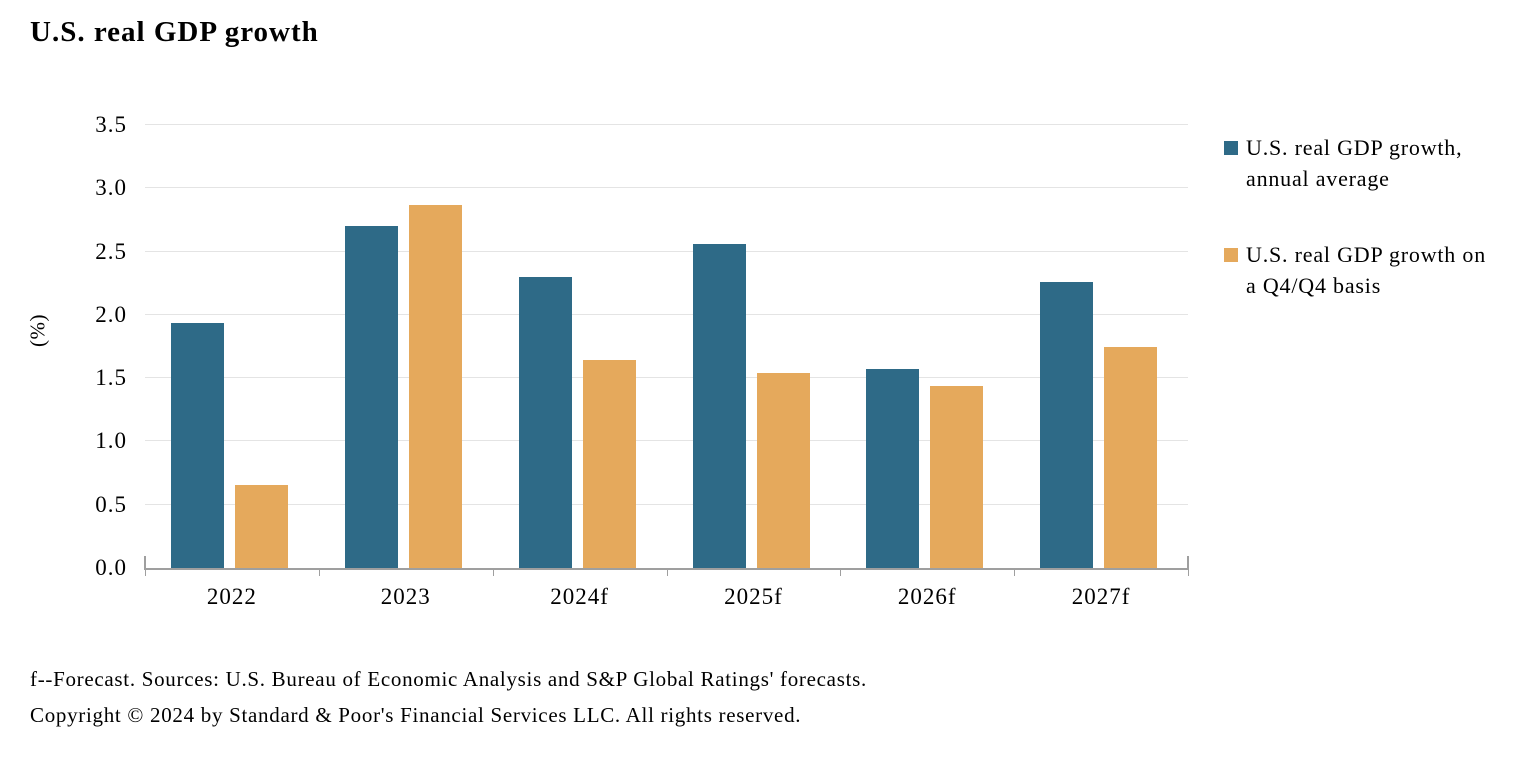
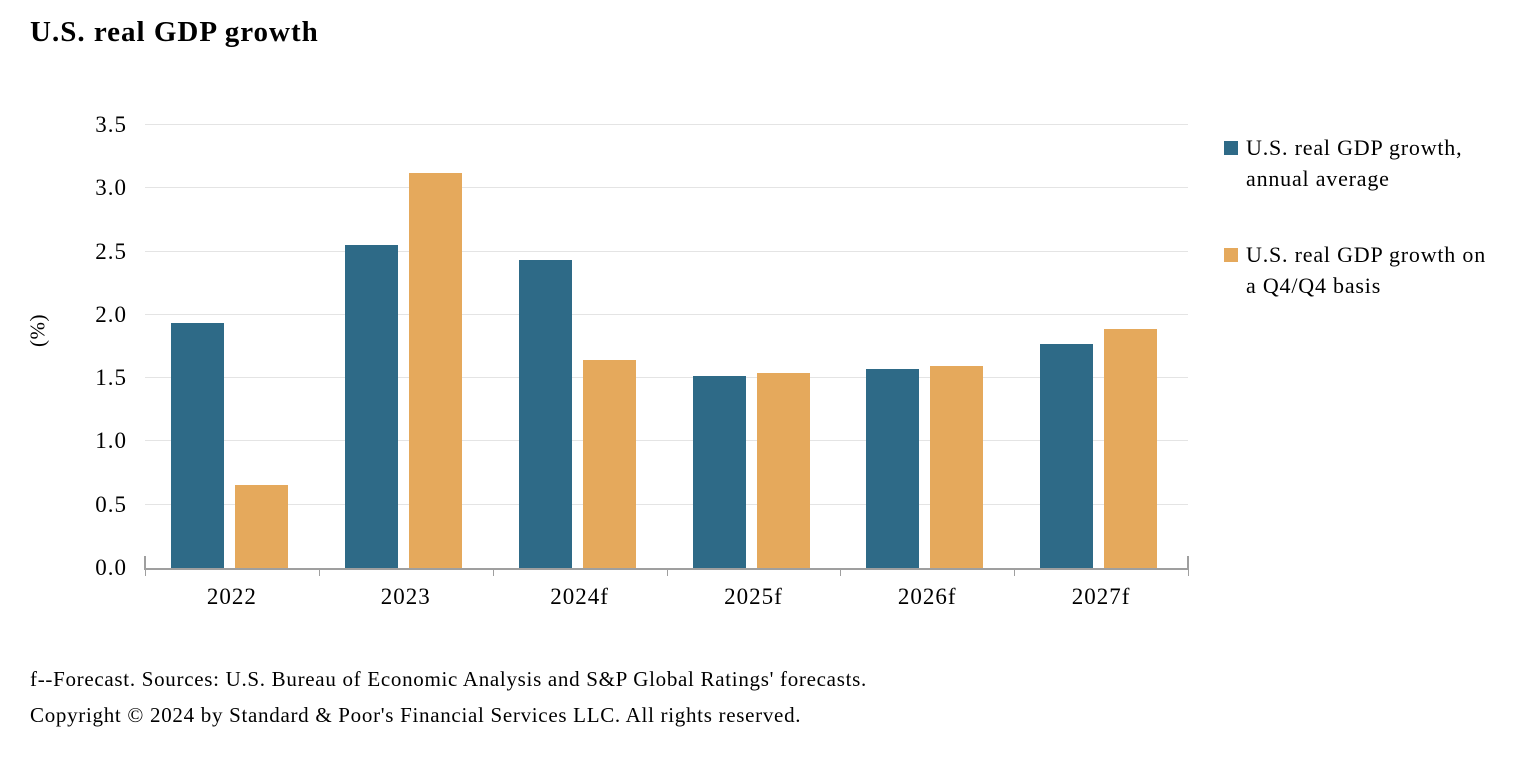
U.S. real GDP growth, annual average/2023: 2.70 -> 2.55
U.S. real GDP growth on a Q4/Q4 basis/2023: 2.87 -> 3.12
U.S. real GDP growth, annual average/2024f: 2.30 -> 2.43
U.S. real GDP growth, annual average/2025f: 2.56 -> 1.52
U.S. real GDP growth on a Q4/Q4 basis/2026f: 1.44 -> 1.60
U.S. real GDP growth, annual average/2027f: 2.26 -> 1.77
U.S. real GDP growth on a Q4/Q4 basis/2027f: 1.75 -> 1.89
